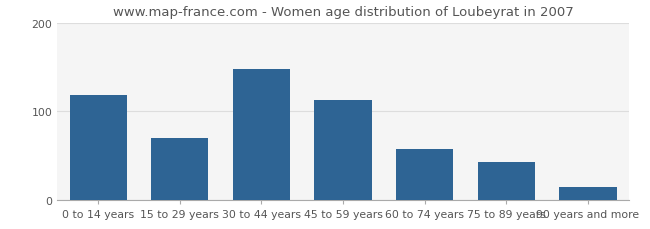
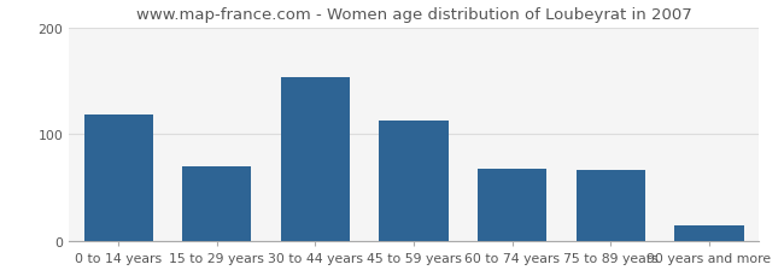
30 to 44 years: 148 -> 154
60 to 74 years: 57 -> 68
75 to 89 years: 43 -> 66
